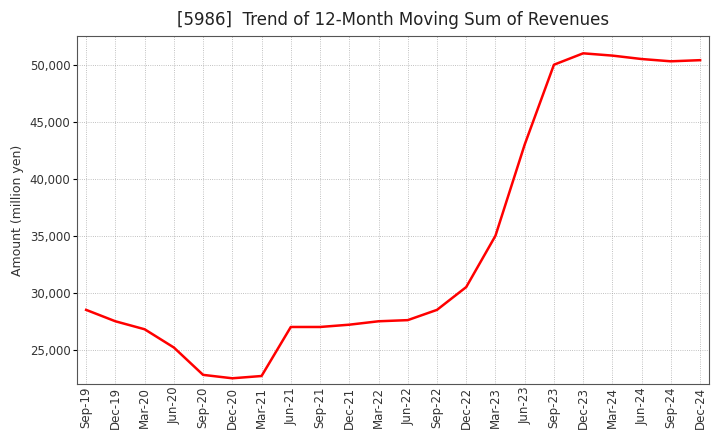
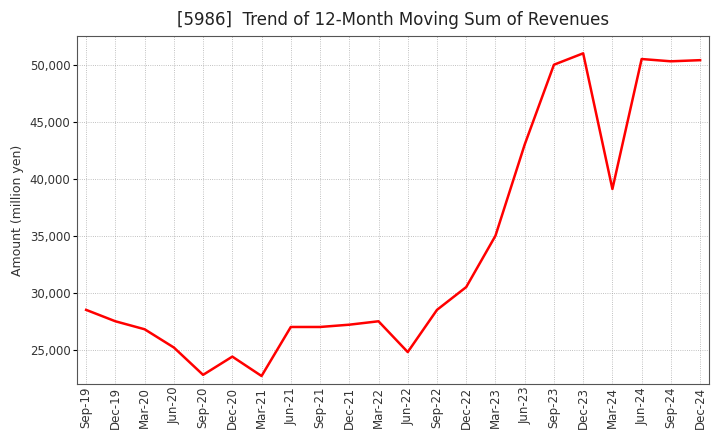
Dec-20: 22,500 -> 24,400
Jun-22: 27,600 -> 24,800
Mar-24: 50,800 -> 39,100
